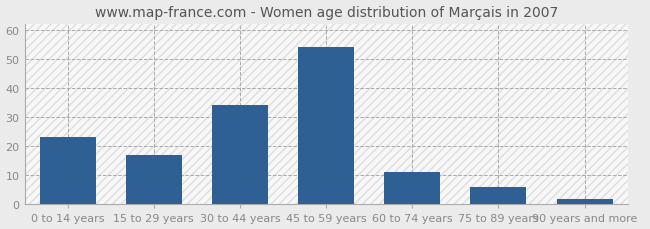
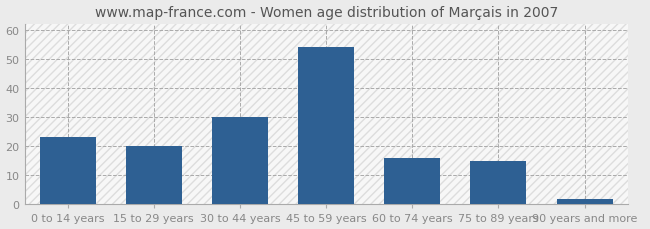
15 to 29 years: 17 -> 20
30 to 44 years: 34 -> 30
60 to 74 years: 11 -> 16
75 to 89 years: 6 -> 15
